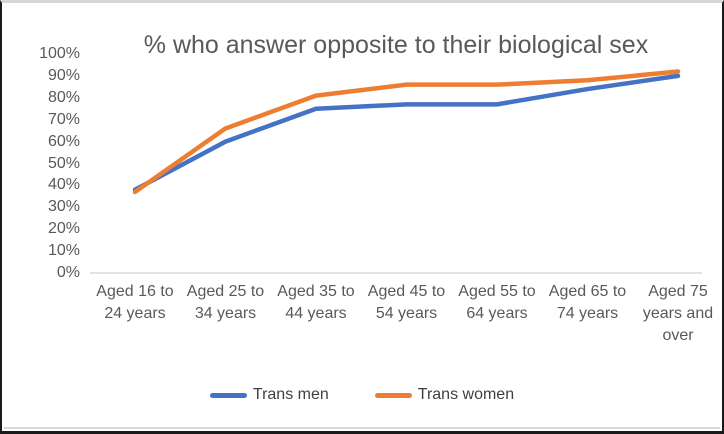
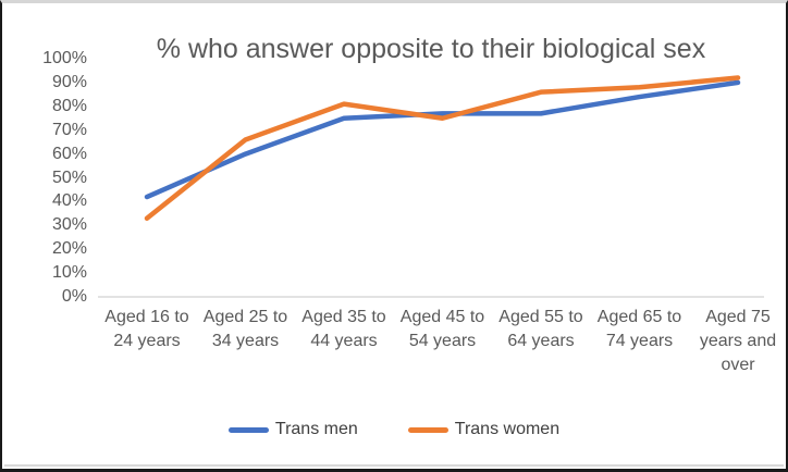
Trans men/Aged 16 to 24 years: 38% -> 42%
Trans women/Aged 16 to 24 years: 37% -> 33%
Trans women/Aged 45 to 54 years: 86% -> 75%
